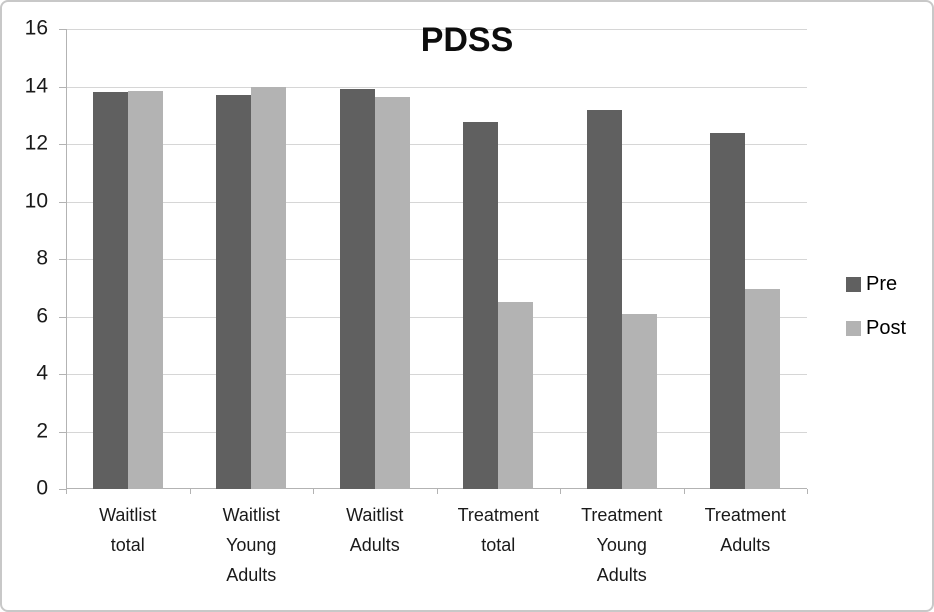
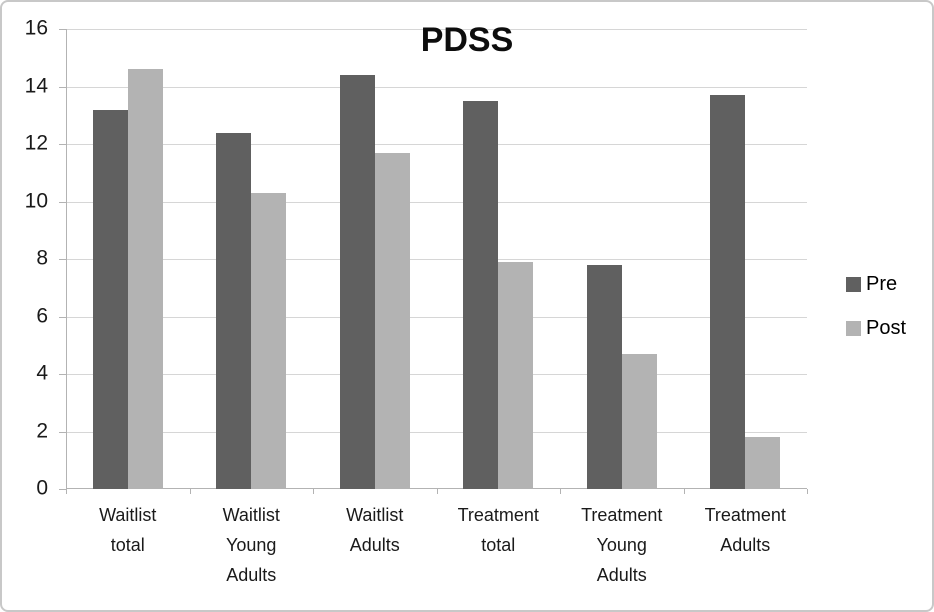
Pre/Waitlist total: 13.8 -> 13.2
Post/Waitlist total: 13.8 -> 14.6
Pre/Waitlist Young Adults: 13.7 -> 12.4
Post/Waitlist Young Adults: 14.0 -> 10.3
Pre/Waitlist Adults: 13.9 -> 14.4
Post/Waitlist Adults: 13.7 -> 11.7
Pre/Treatment total: 12.8 -> 13.5
Post/Treatment total: 6.5 -> 7.9
Pre/Treatment Young Adults: 13.2 -> 7.8
Post/Treatment Young Adults: 6.1 -> 4.7
Pre/Treatment Adults: 12.4 -> 13.7
Post/Treatment Adults: 7.0 -> 1.8
